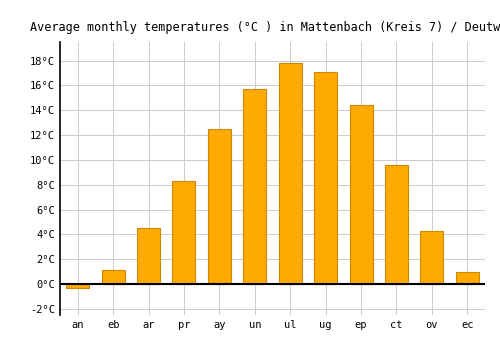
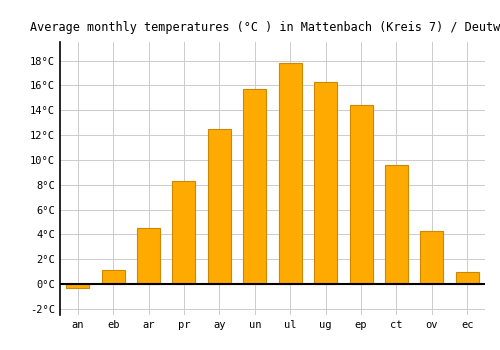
ug: 17.1°C -> 16.3°C
